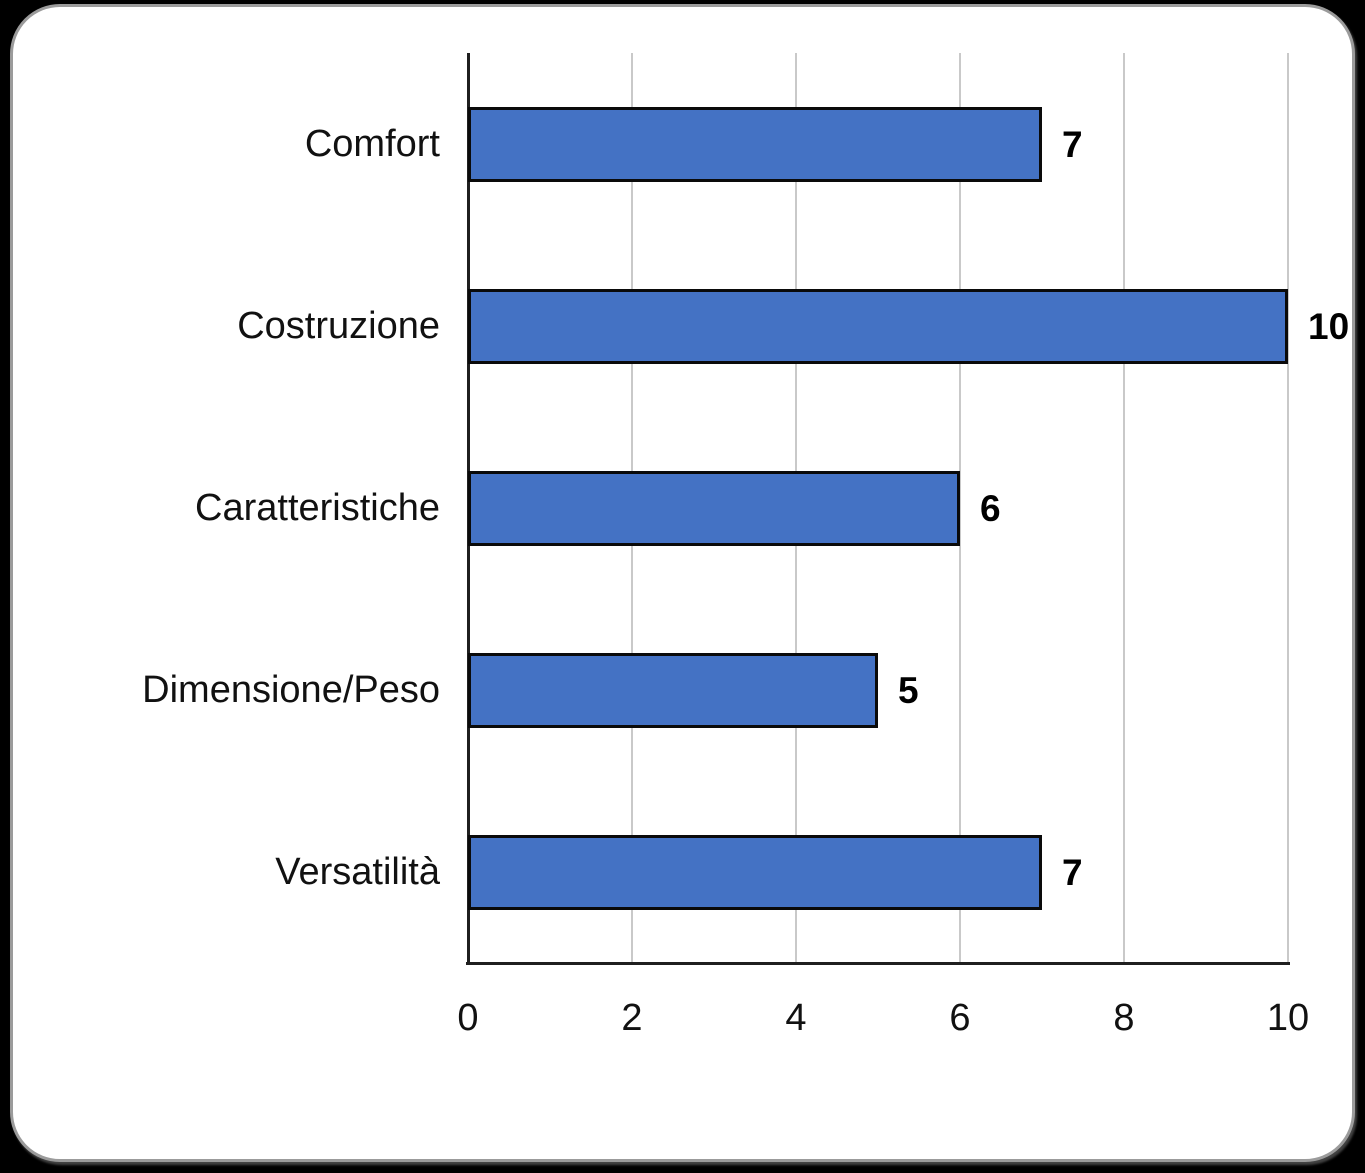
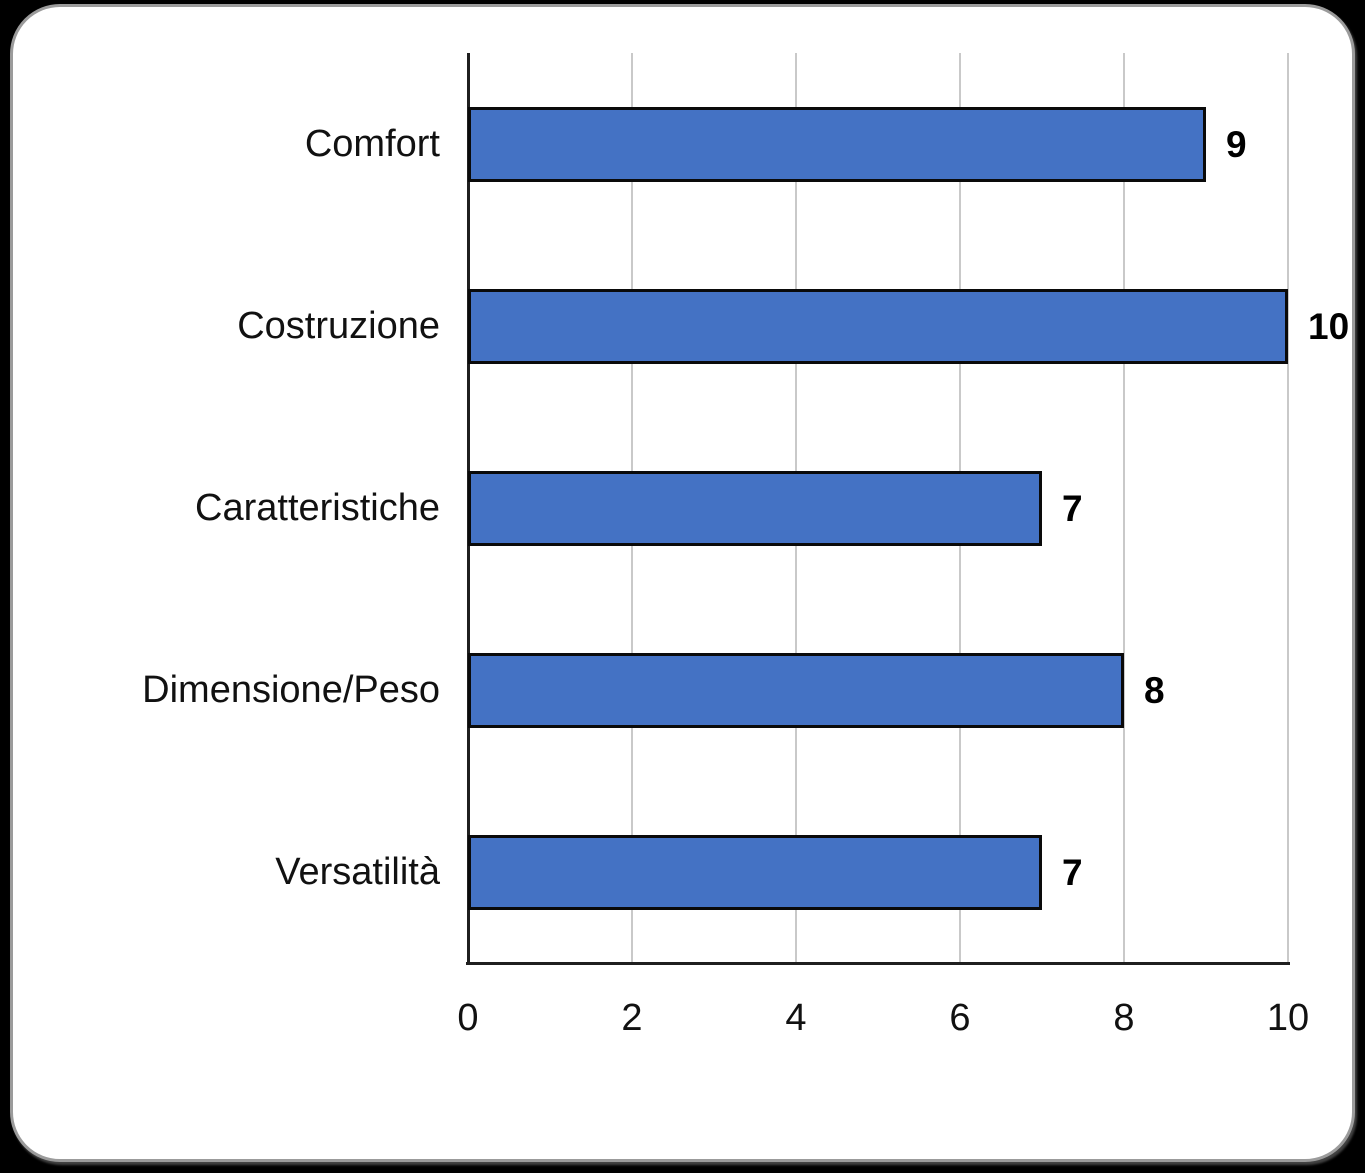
Comfort: 7 -> 9
Caratteristiche: 6 -> 7
Dimensione/Peso: 5 -> 8
